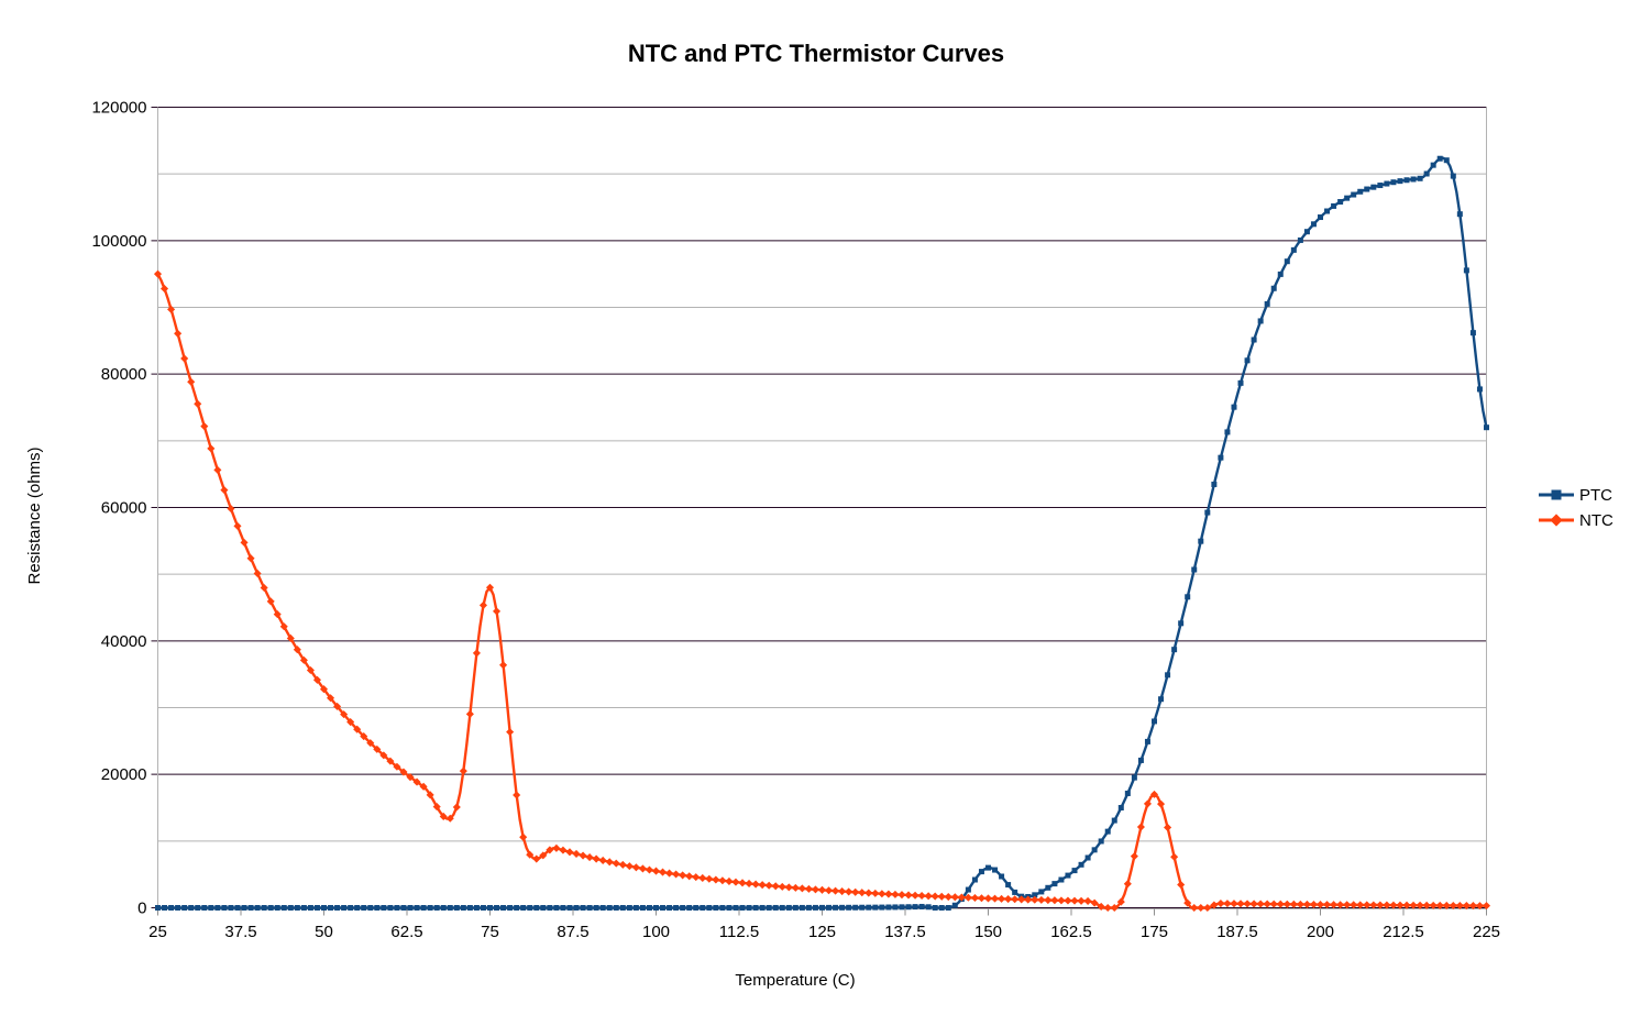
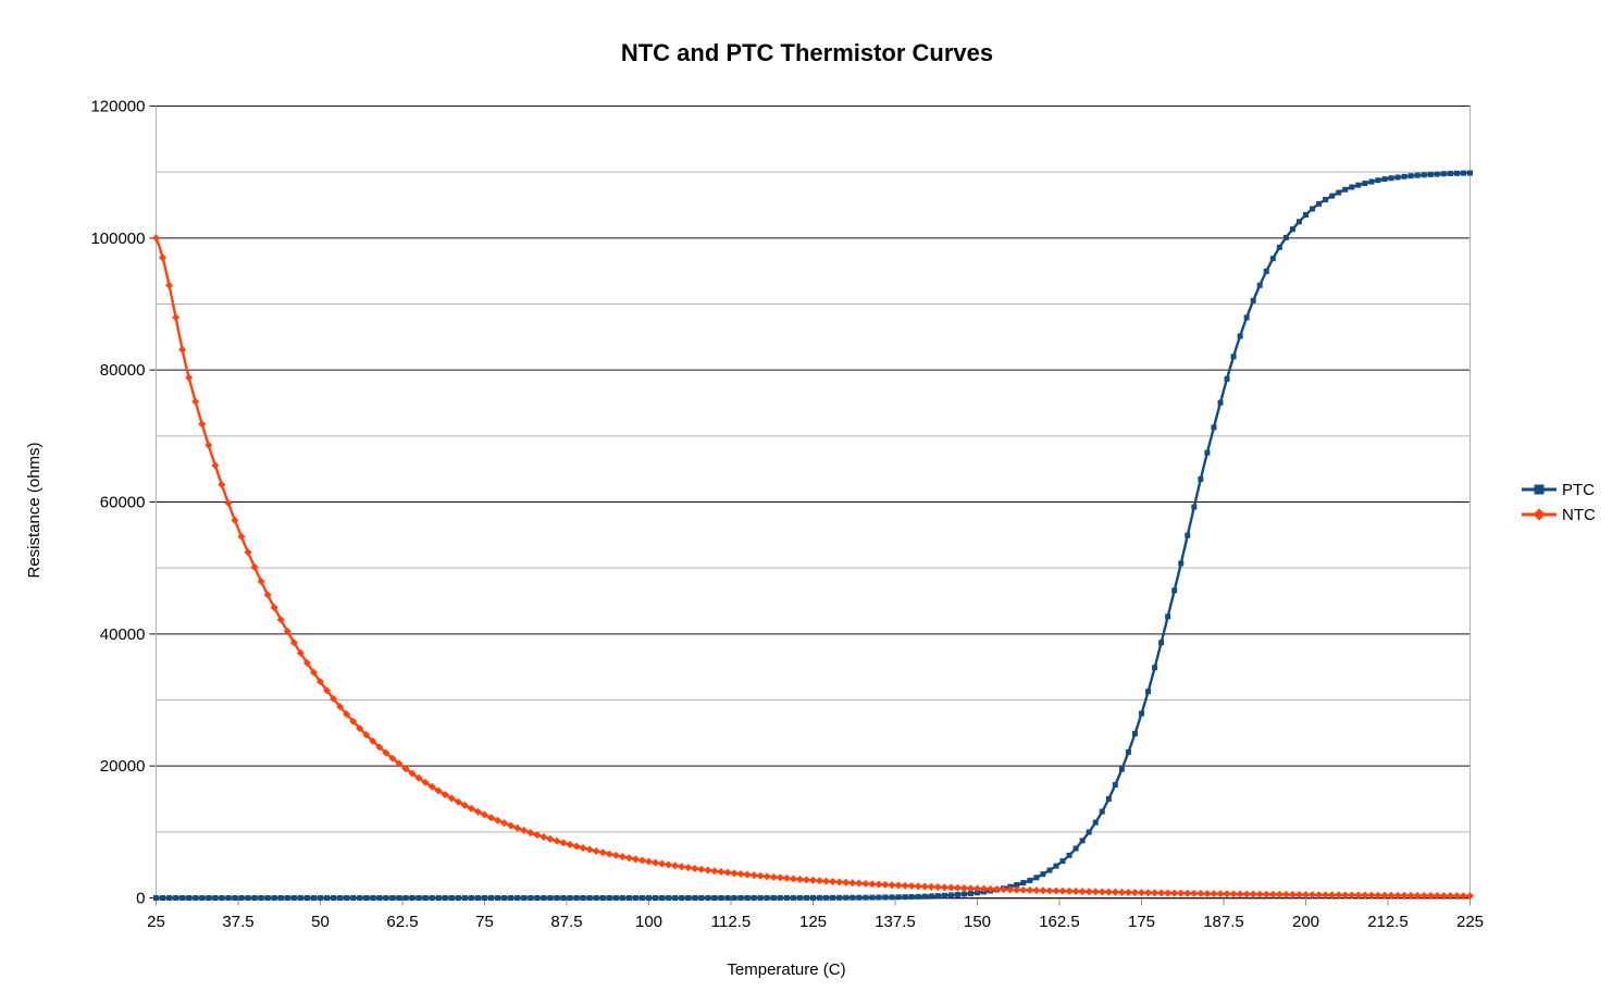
NTC/25: 95000 -> 100000
NTC/75: 48000 -> 13000
PTC/150: 6000 -> 1000
NTC/175: 17000 -> 1000
PTC/225: 72000 -> 110000
